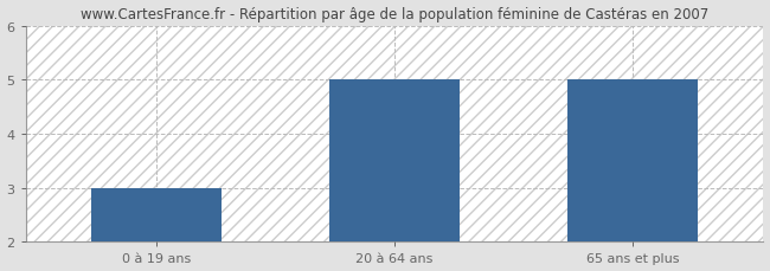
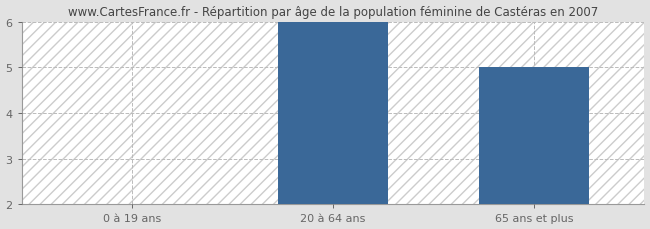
0 à 19 ans: 3 -> 2
20 à 64 ans: 5 -> 6
